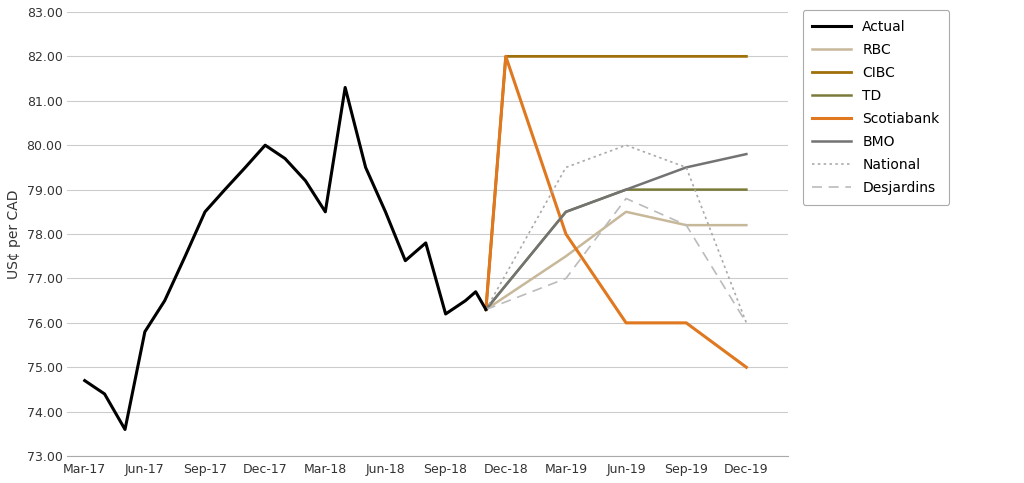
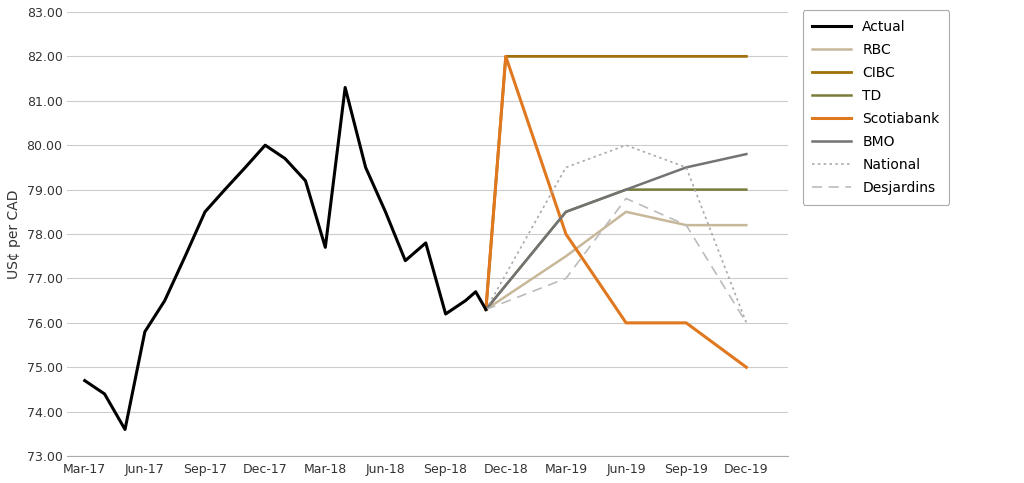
Actual/Mar-18: 78.5 -> 77.7
